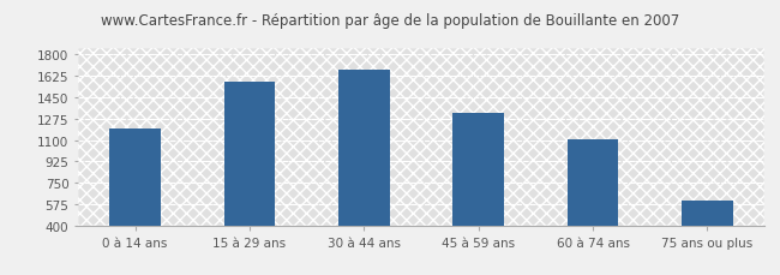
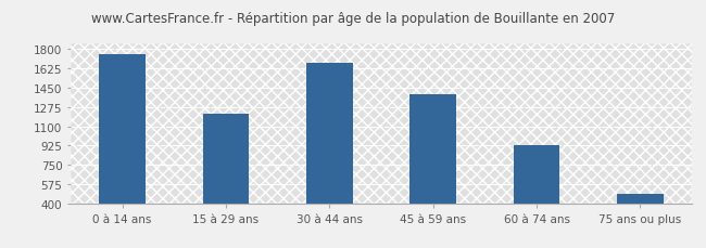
0 à 14 ans: 1190 -> 1760
15 à 29 ans: 1580 -> 1210
45 à 59 ans: 1320 -> 1390
60 à 74 ans: 1110 -> 930
75 ans ou plus: 600 -> 480
